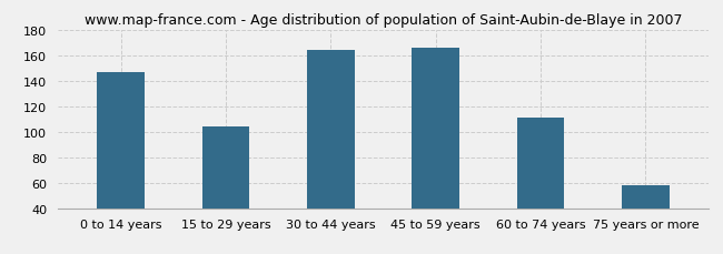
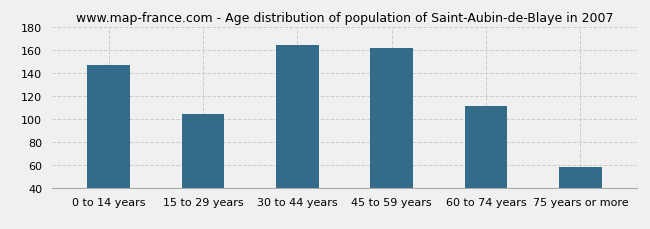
45 to 59 years: 166 -> 161
